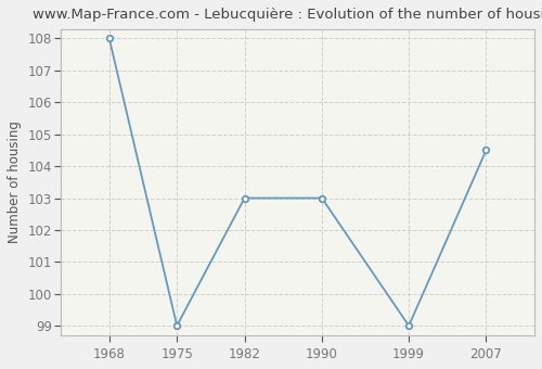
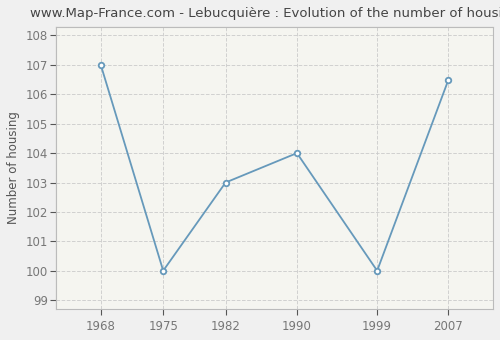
1968: 108.0 -> 107.0
1975: 99.0 -> 100.0
1990: 103.0 -> 104.0
1999: 99.0 -> 100.0
2007: 104.5 -> 106.5
